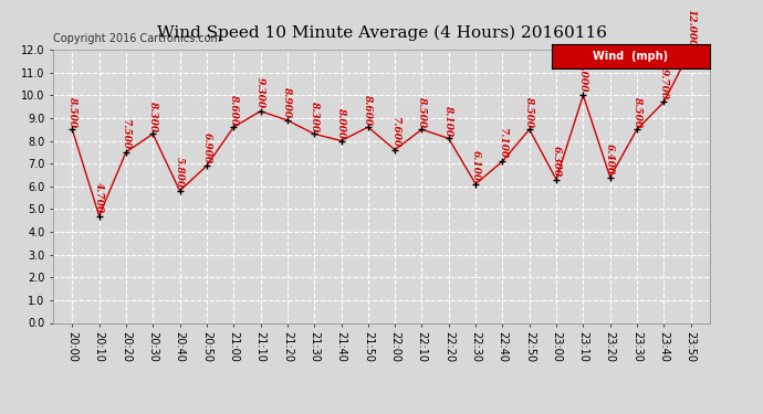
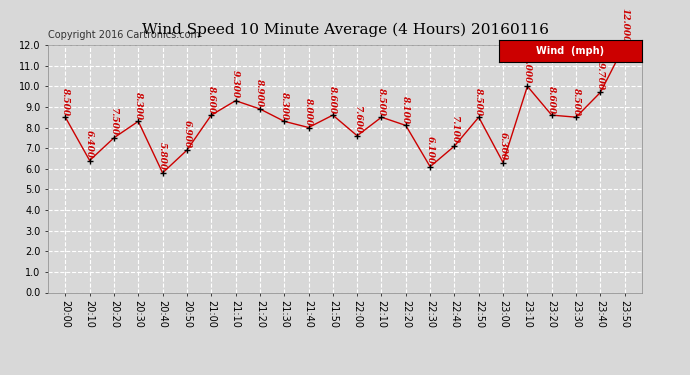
20:10: 4.700 -> 6.400
23:20: 6.400 -> 8.600
